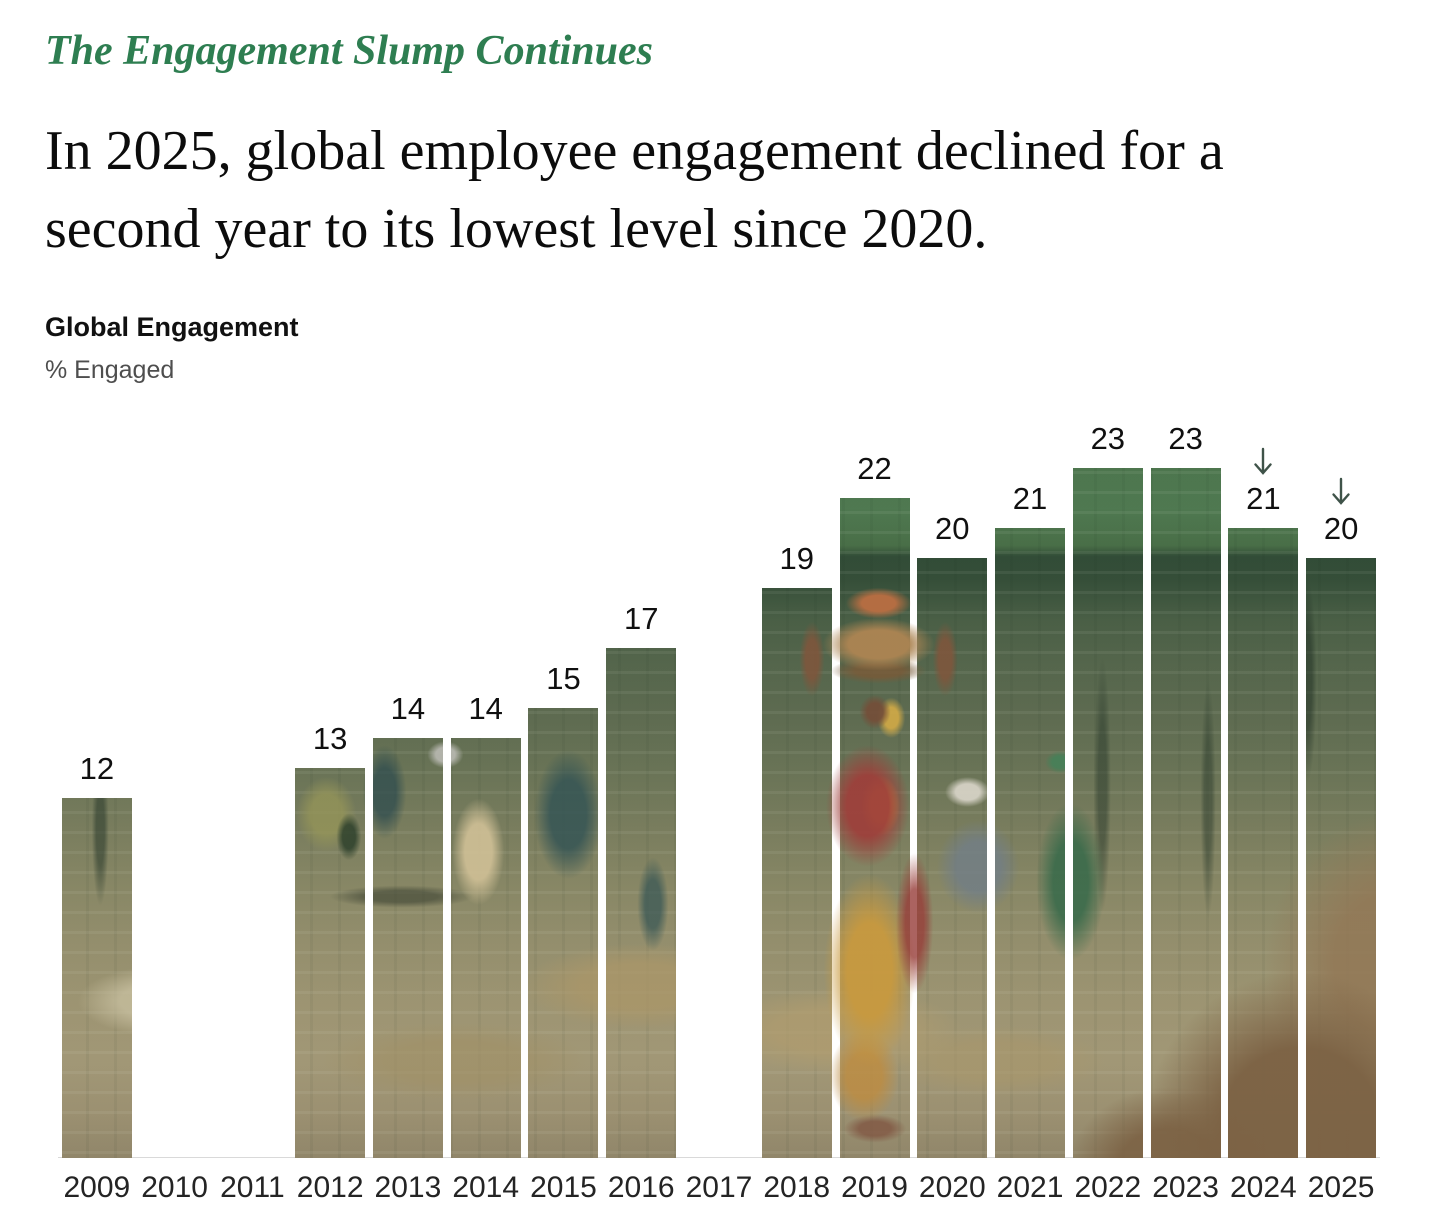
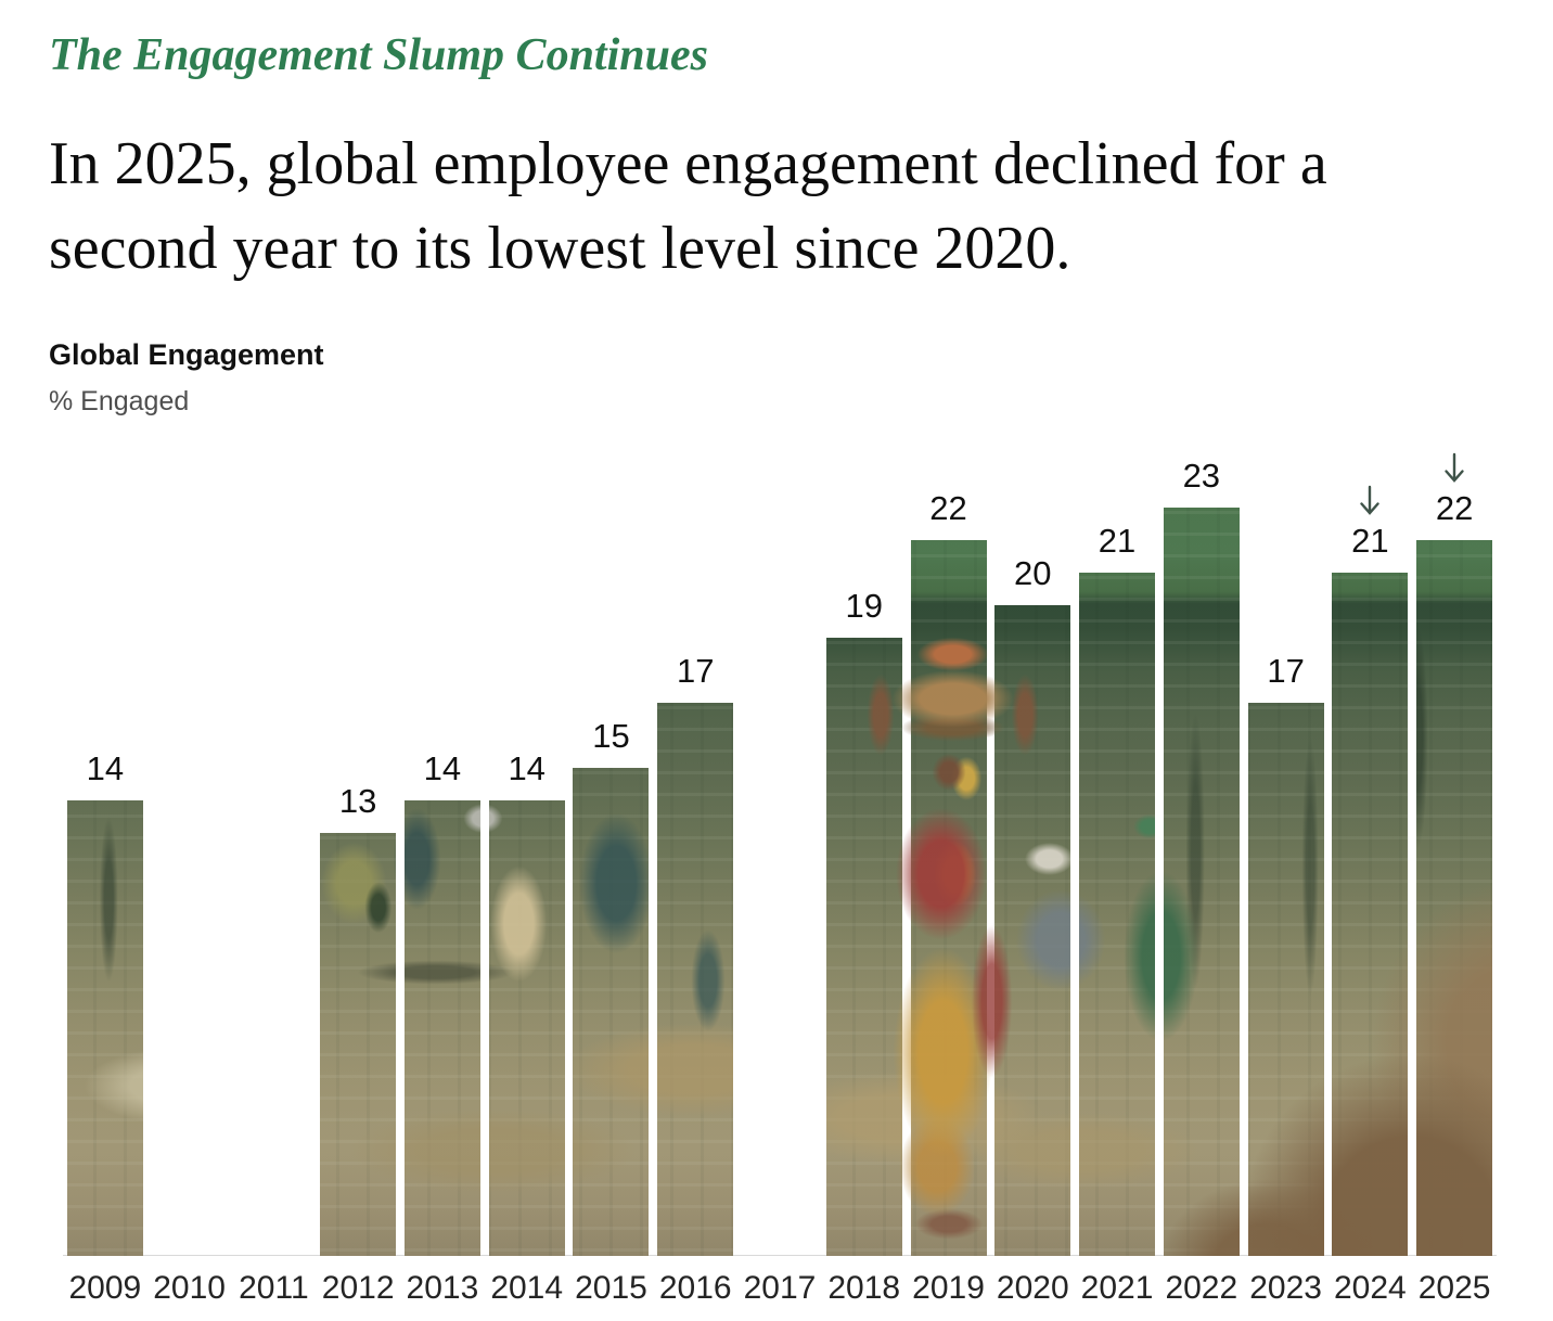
2009: 12 -> 14
2023: 23 -> 17
2025: 20 -> 22
